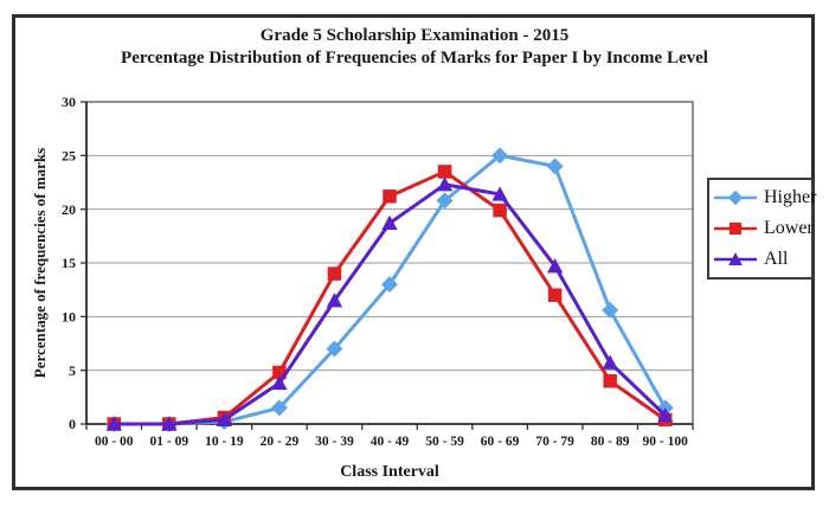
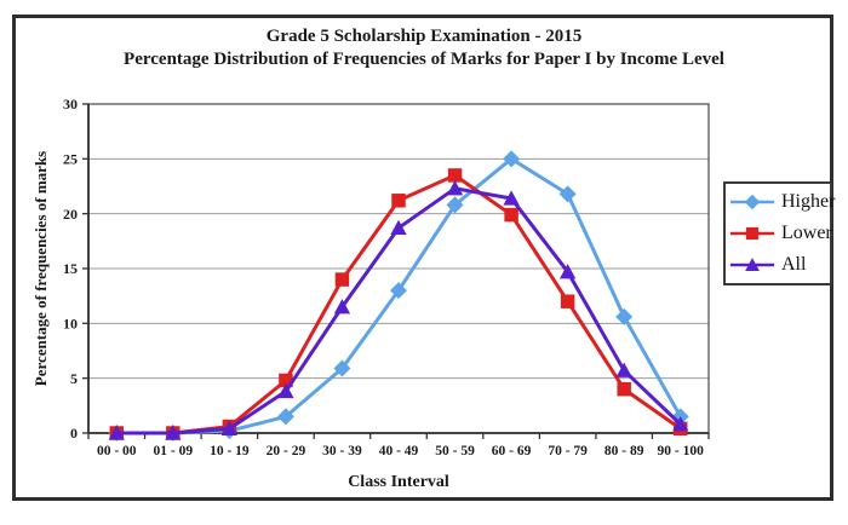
Higher/30 - 39: 7 -> 6
Higher/70 - 79: 24 -> 22
